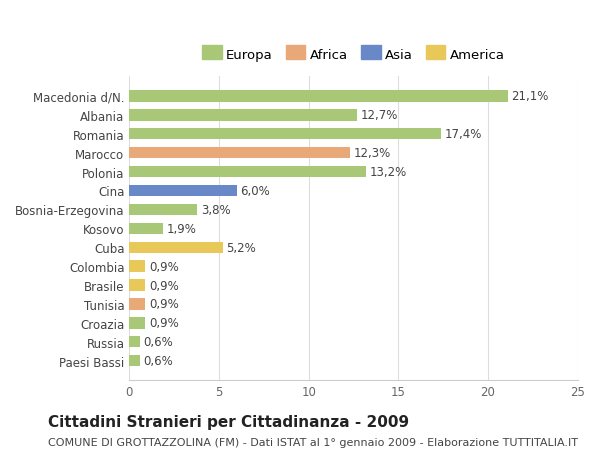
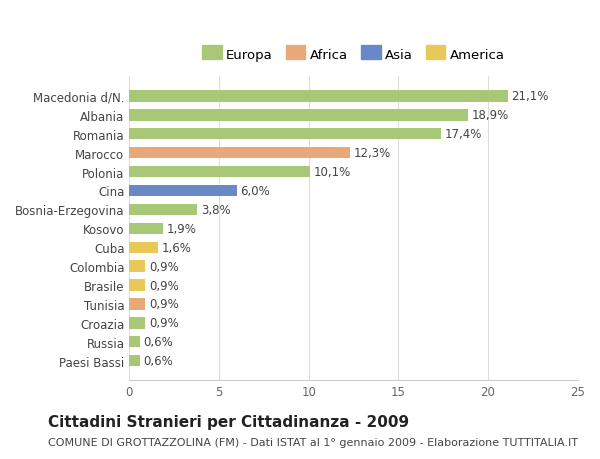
Albania: 12,7% -> 18,9%
Polonia: 13,2% -> 10,1%
Cuba: 5,2% -> 1,6%
